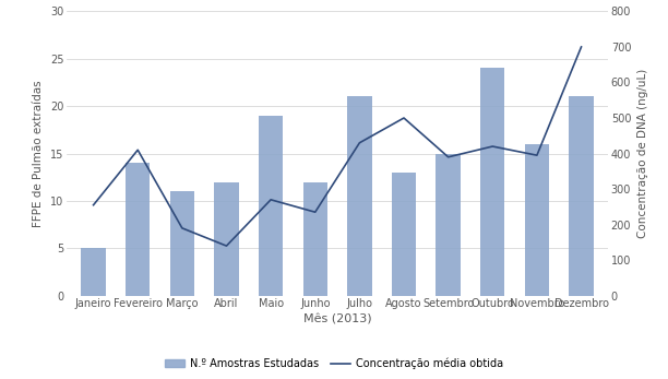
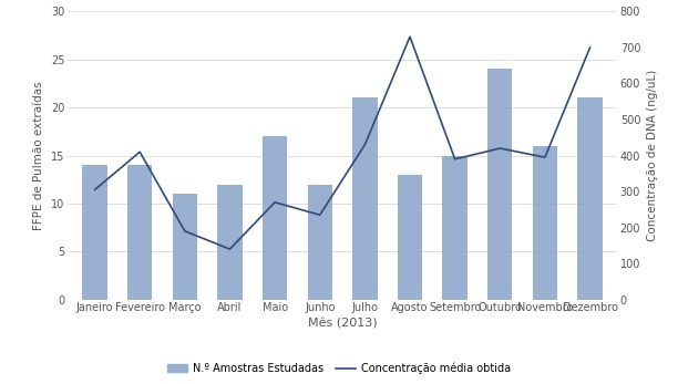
N.º Amostras Estudadas/Janeiro: 5 -> 14
Concentração média obtida/Janeiro: 255 -> 305
N.º Amostras Estudadas/Maio: 19 -> 17
Concentração média obtida/Agosto: 500 -> 730
